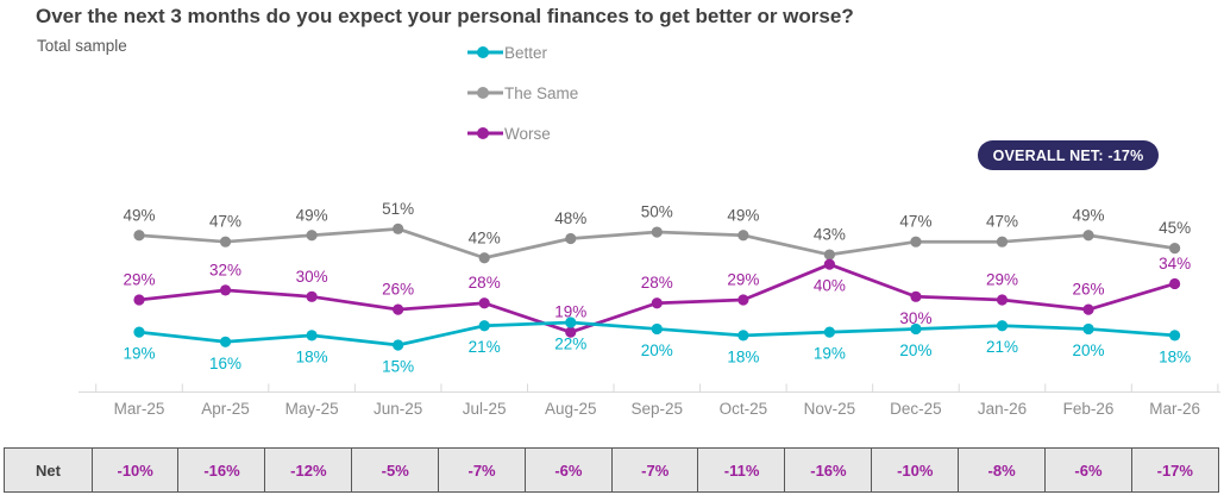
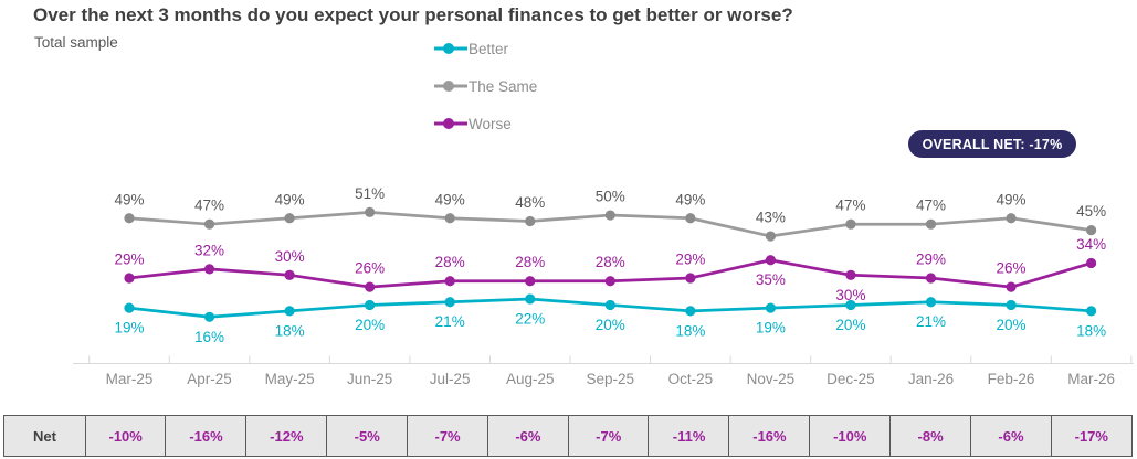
Better/Jun-25: 15% -> 20%
The Same/Jul-25: 42% -> 49%
Worse/Aug-25: 19% -> 28%
Worse/Nov-25: 40% -> 35%
